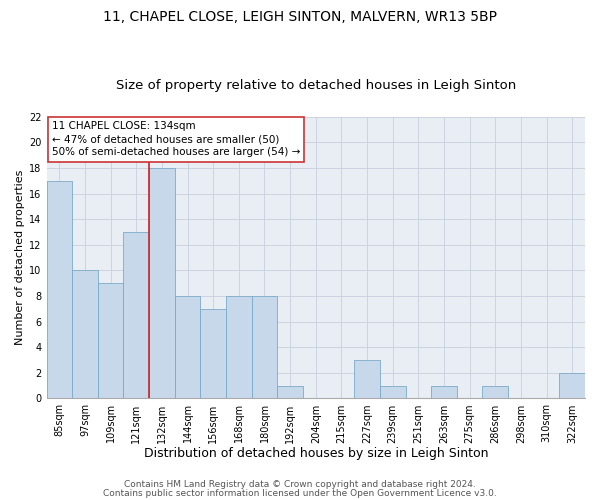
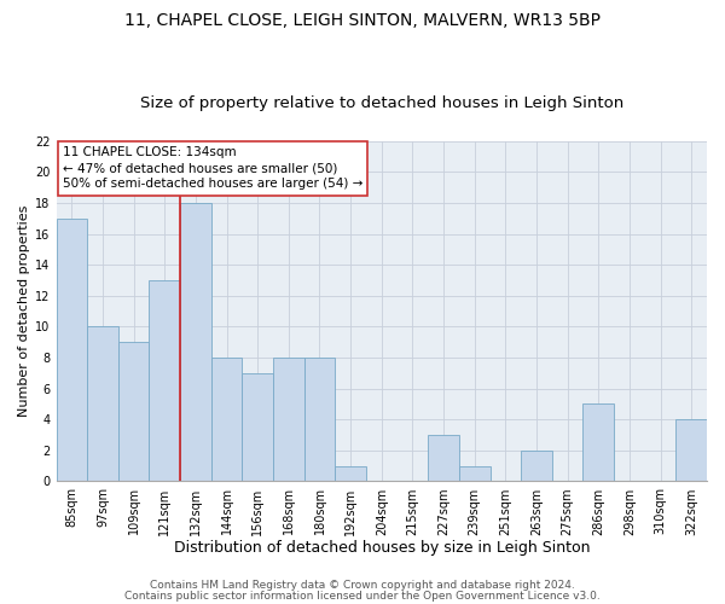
263sqm: 1 -> 2
286sqm: 1 -> 5
322sqm: 2 -> 4
